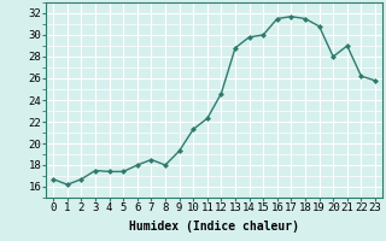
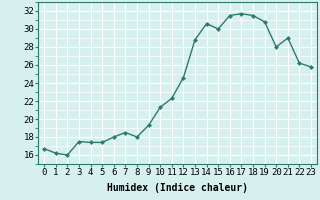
2: 16.7 -> 16.0
14: 29.8 -> 30.6
